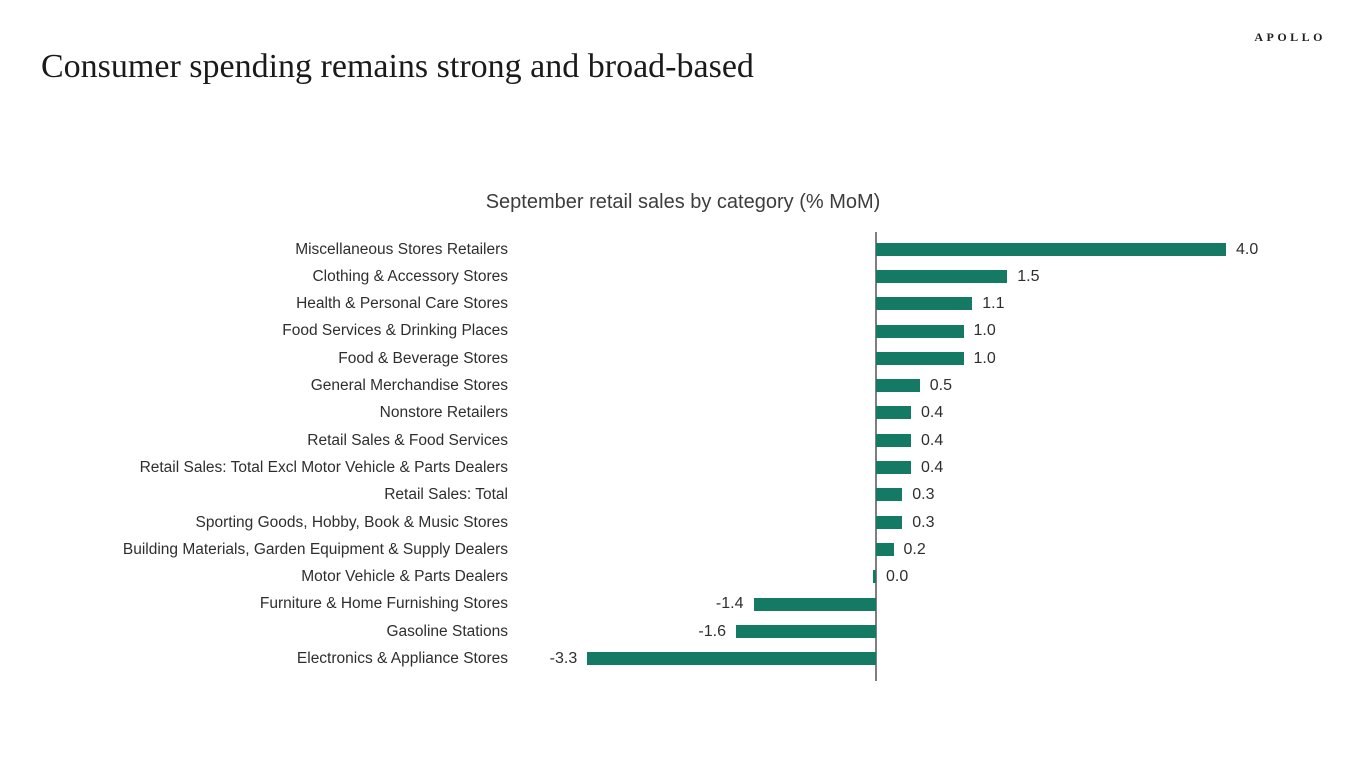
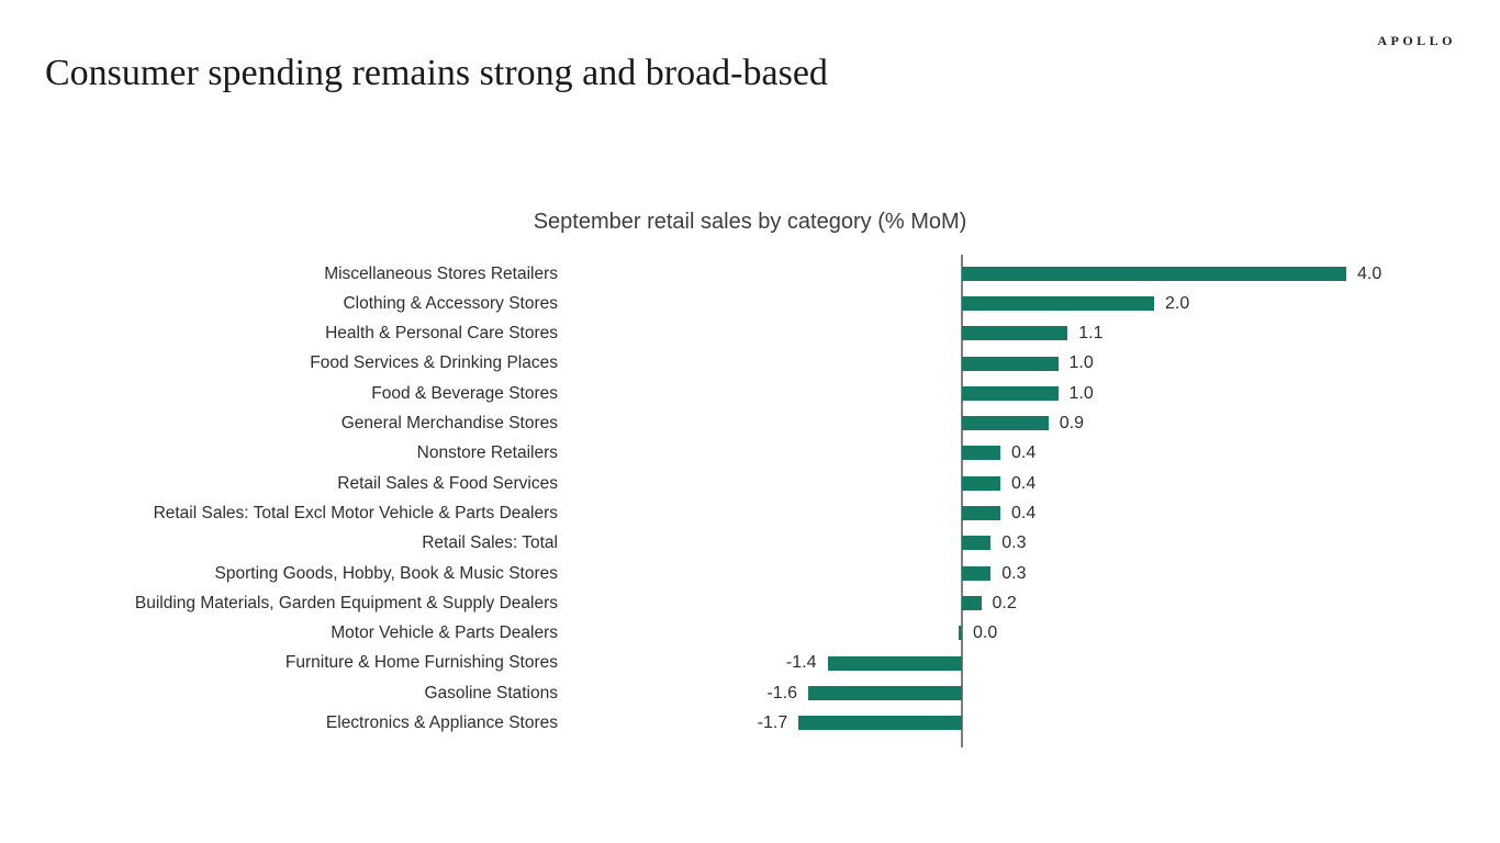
Clothing & Accessory Stores: 1.5 -> 2.0
General Merchandise Stores: 0.5 -> 0.9
Electronics & Appliance Stores: -3.3 -> -1.7
